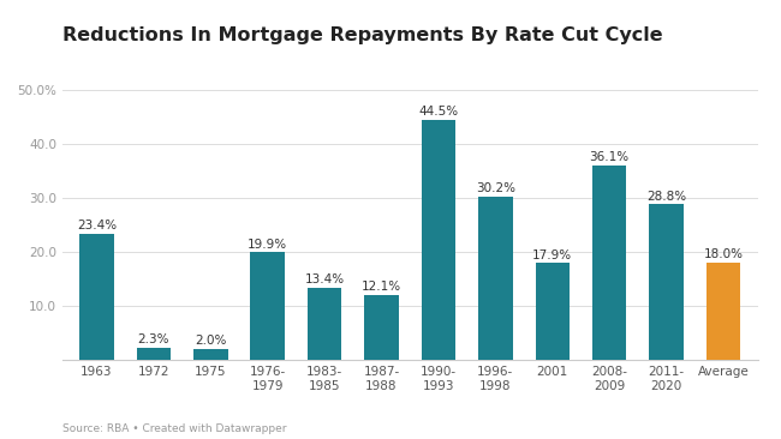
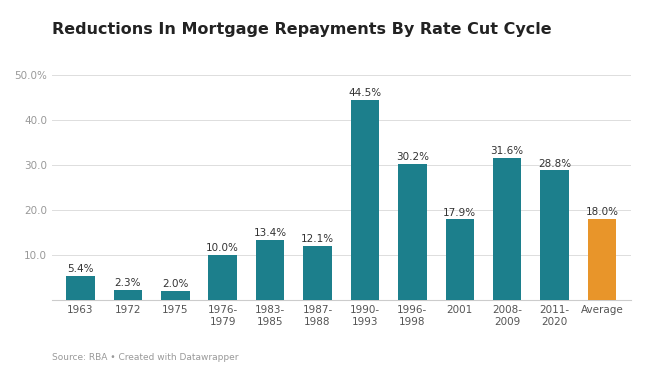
1963: 23.4% -> 5.4%
1976- 1979: 19.9% -> 10.0%
2008- 2009: 36.1% -> 31.6%
